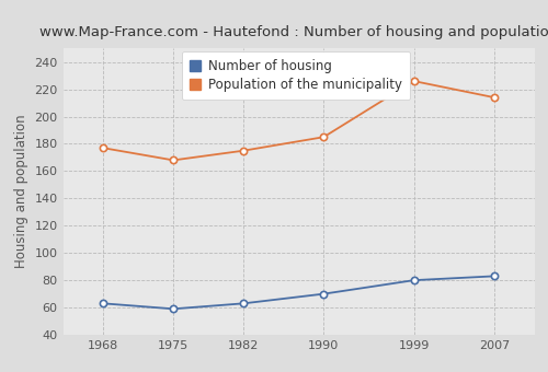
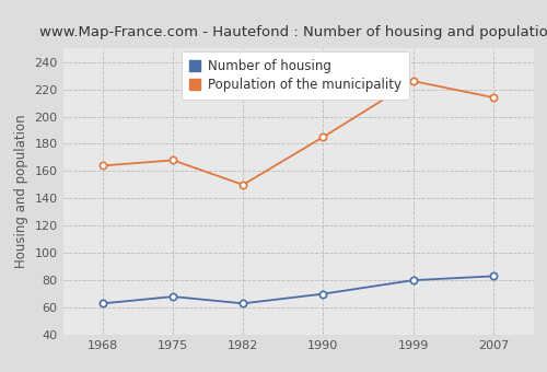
Population of the municipality/1968: 177 -> 164
Number of housing/1975: 59 -> 68
Population of the municipality/1982: 175 -> 150
